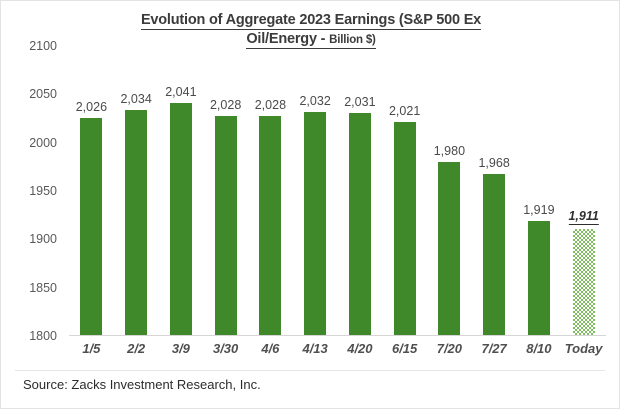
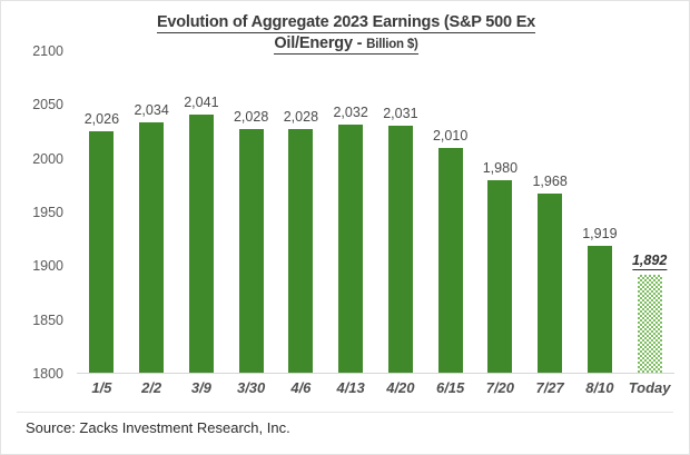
6/15: 2,021 -> 2,010
Today: 1,911 -> 1,892
